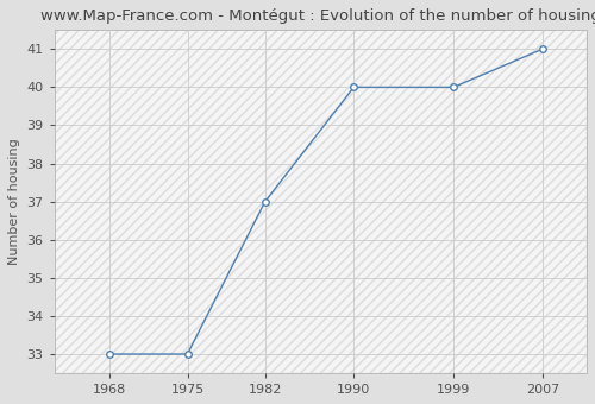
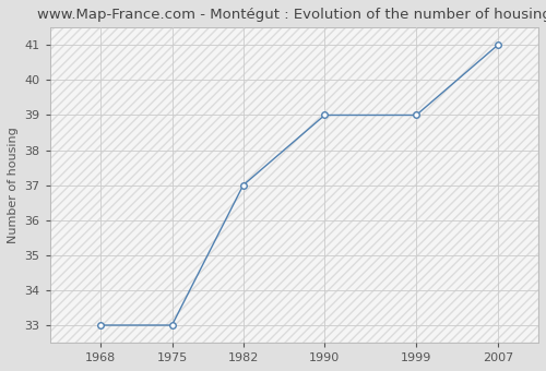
1990: 40 -> 39
1999: 40 -> 39
